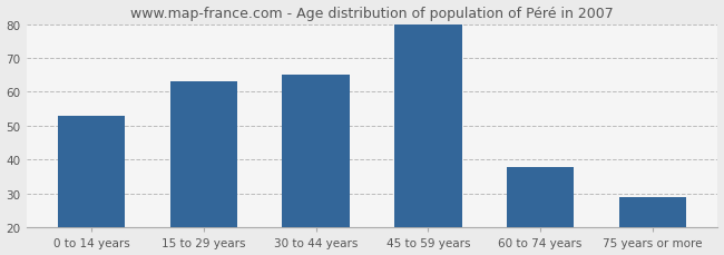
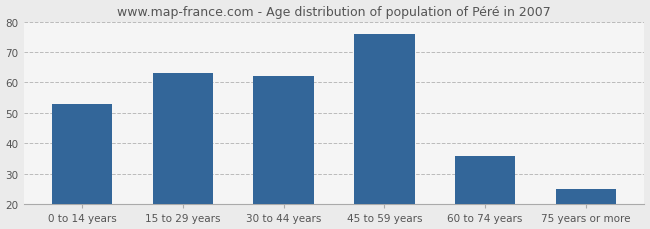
30 to 44 years: 65 -> 62
45 to 59 years: 80 -> 76
60 to 74 years: 38 -> 36
75 years or more: 29 -> 25
